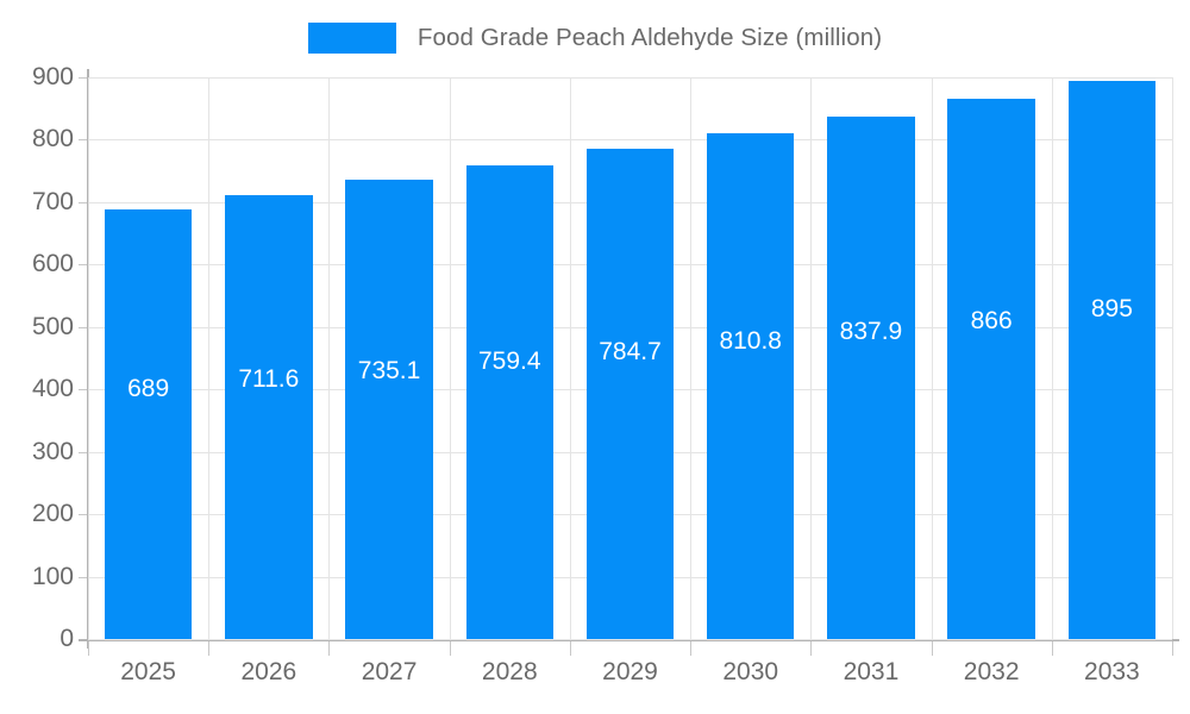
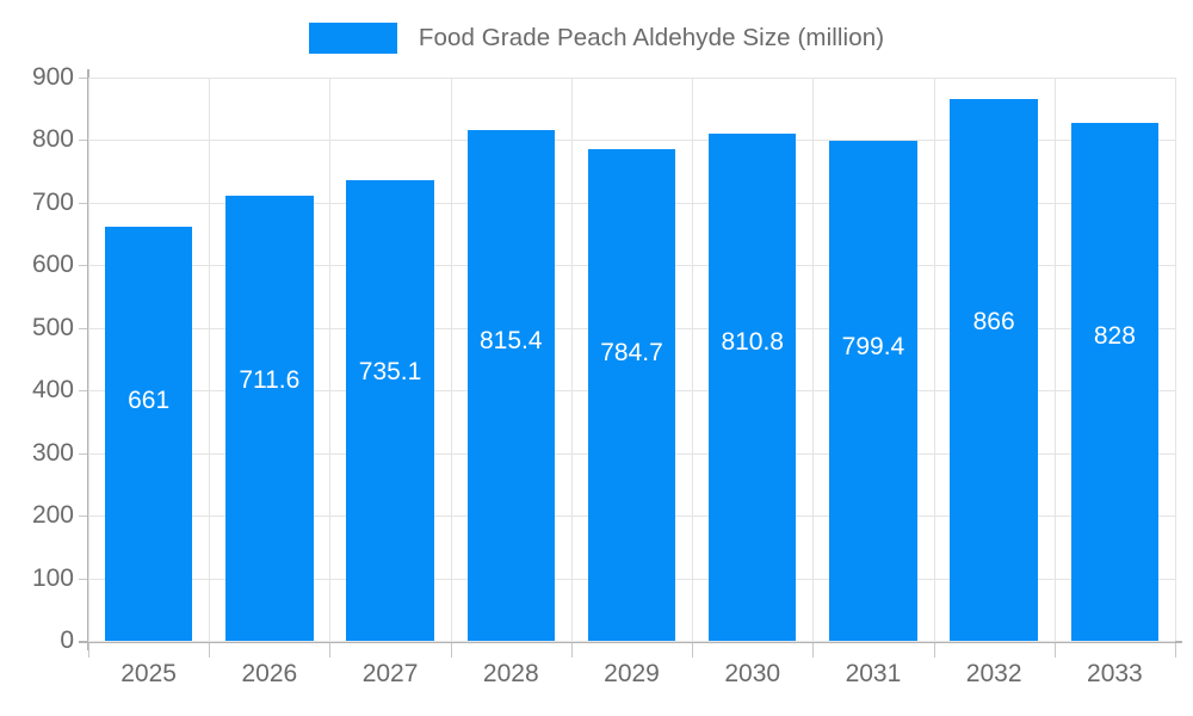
2025: 689 -> 661
2028: 759.4 -> 815.4
2031: 837.9 -> 799.4
2033: 895 -> 828
